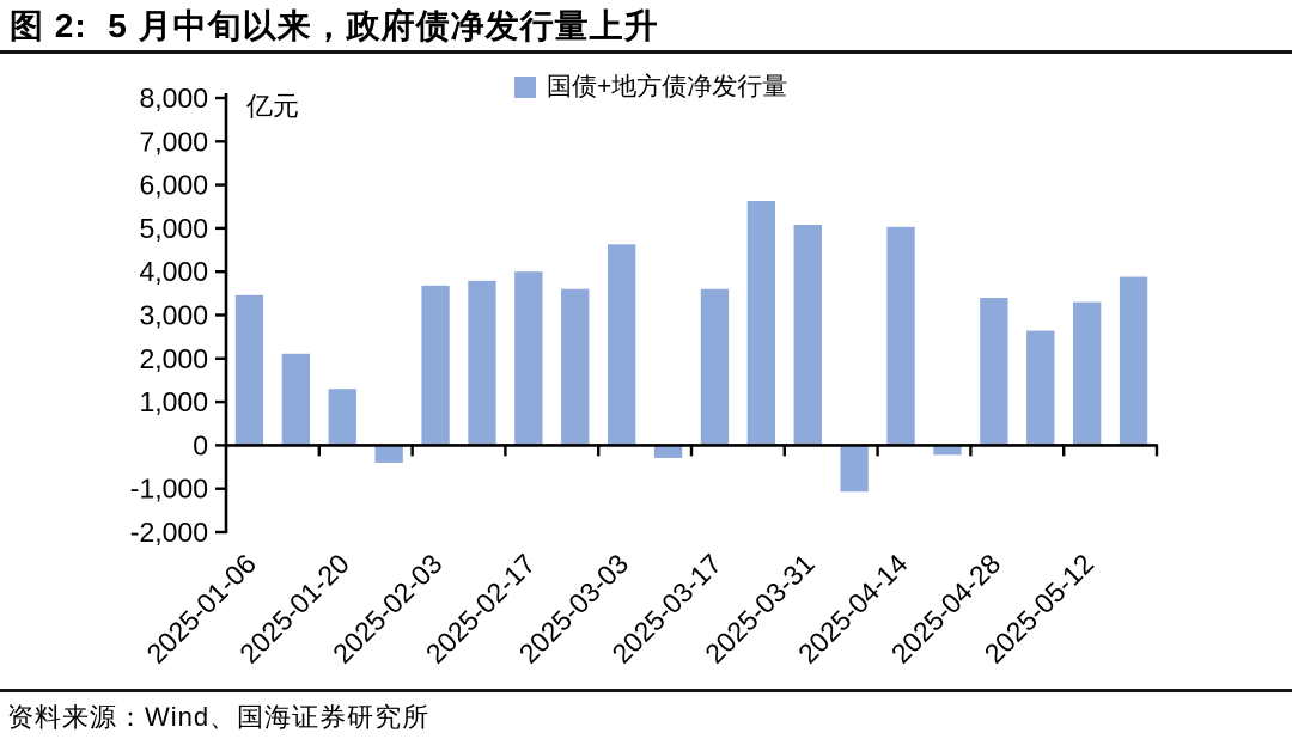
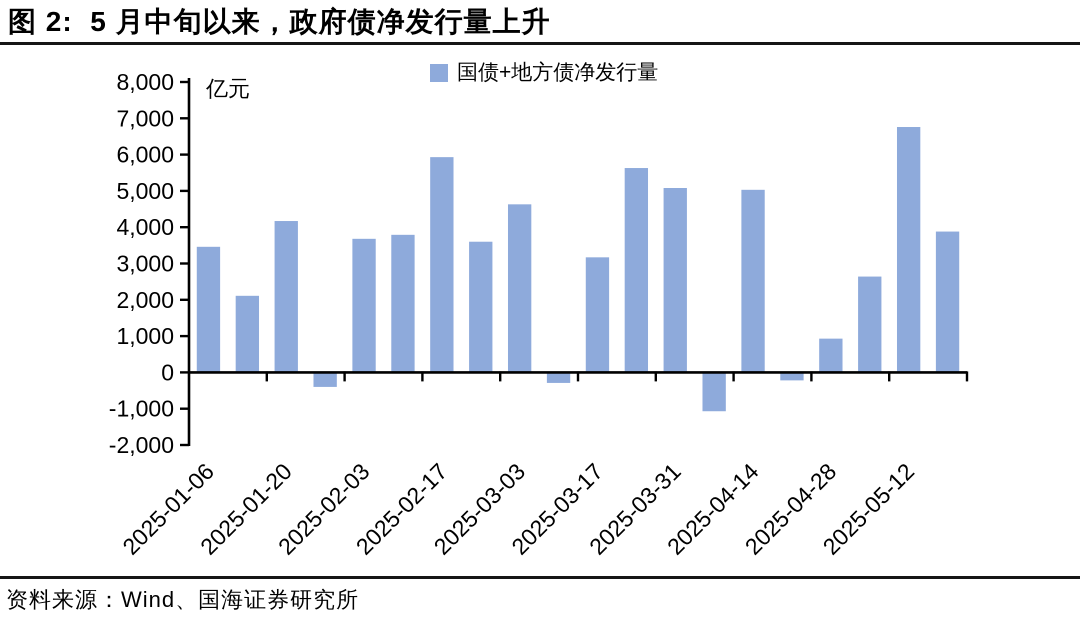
2025-01-20: 1300 -> 4200
2025-02-17: 4000 -> 5900
2025-03-17: 3600 -> 3200
2025-04-28: 3400 -> 900
2025-05-12: 3300 -> 6800
